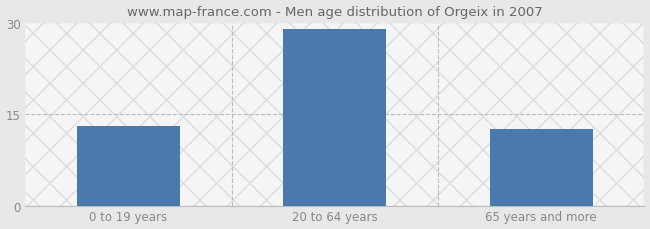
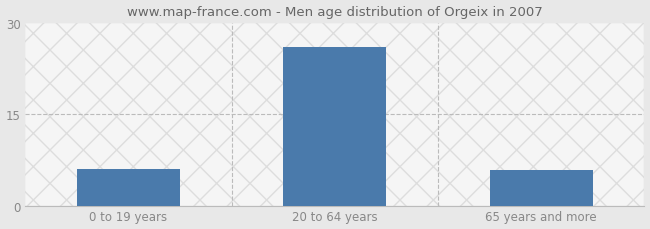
0 to 19 years: 13.0 -> 6.0
20 to 64 years: 29.0 -> 26.0
65 years and more: 12.5 -> 5.8
